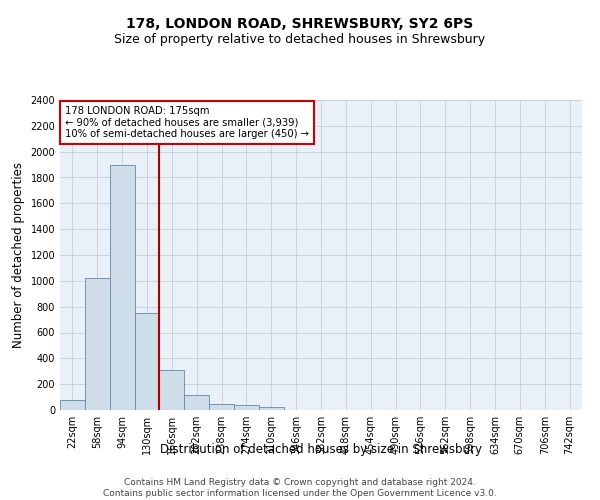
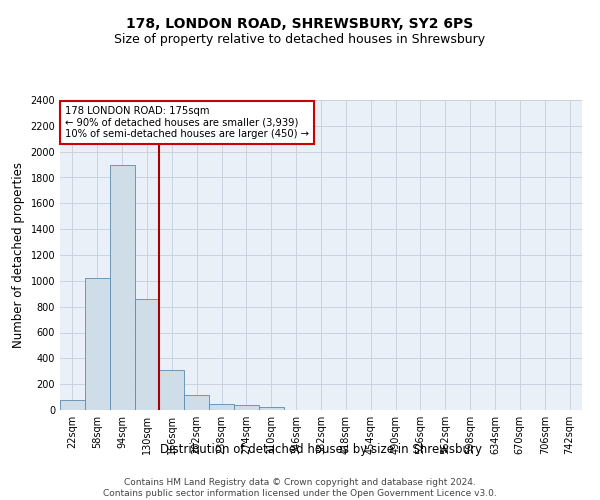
130sqm: 750 -> 860
